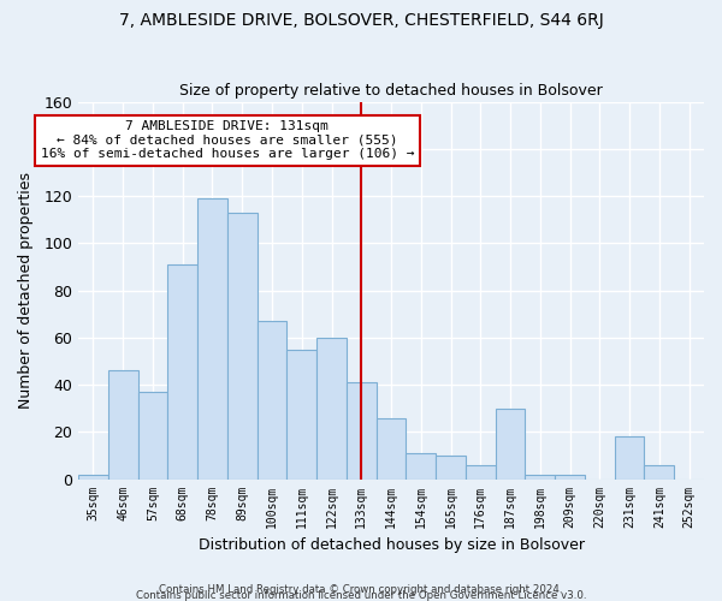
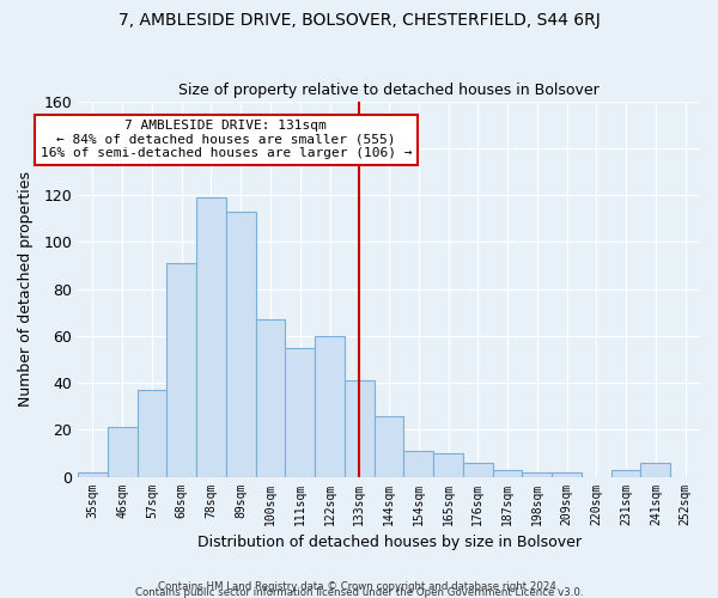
46sqm: 46 -> 21
187sqm: 30 -> 3
231sqm: 18 -> 3
